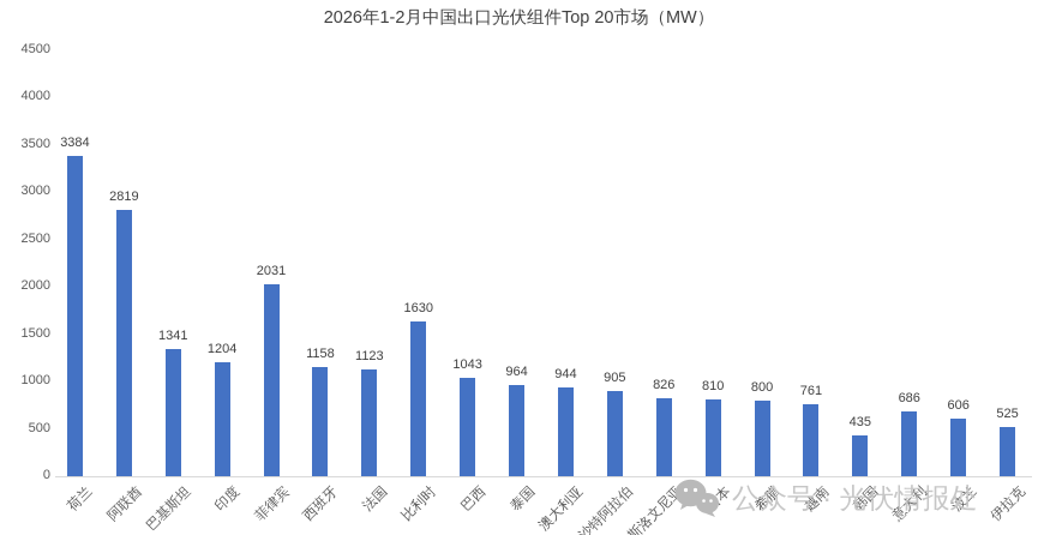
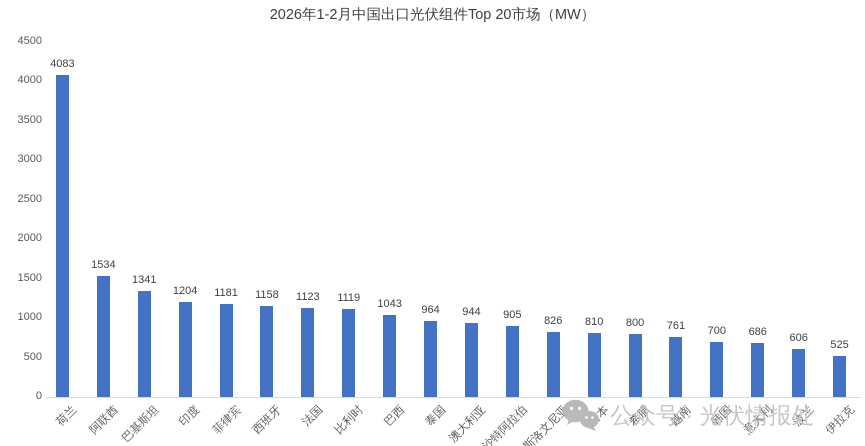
荷兰: 3384 -> 4083
阿联酋: 2819 -> 1534
菲律宾: 2031 -> 1181
比利时: 1630 -> 1119
韩国: 435 -> 700
